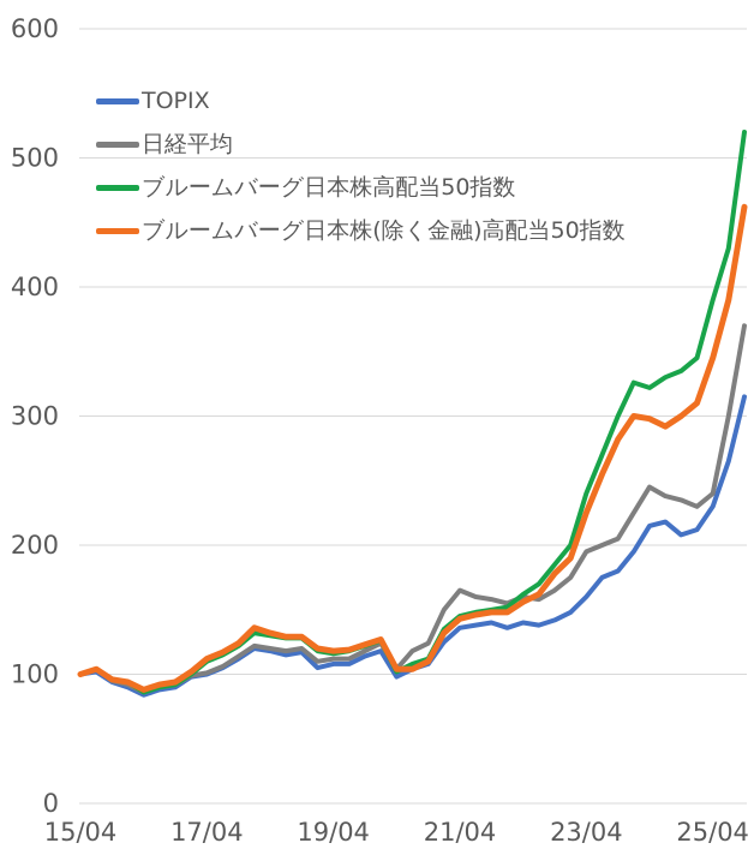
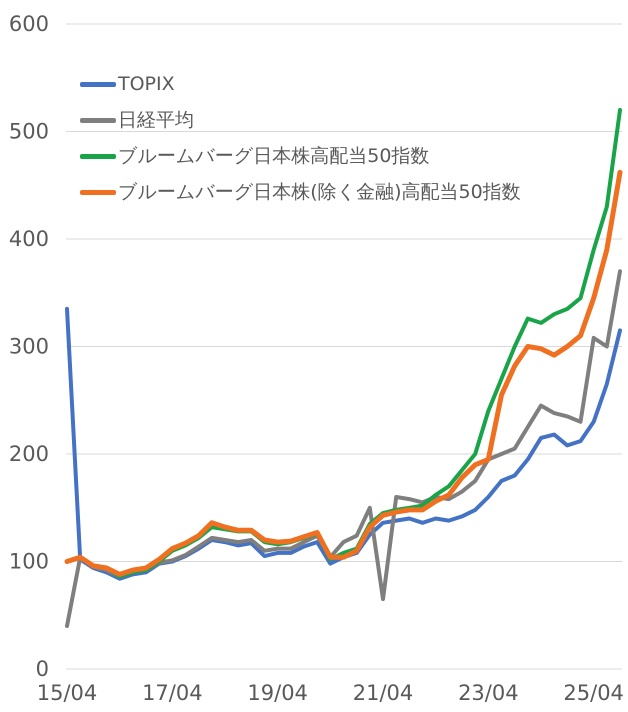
TOPIX/15/04: 100 -> 335
日経平均/15/04: 100 -> 40
日経平均/21/04: 165 -> 65
ブルームバーグ日本株(除く金融)高配当50指数/23/04: 225 -> 195
日経平均/25/04: 240 -> 308
